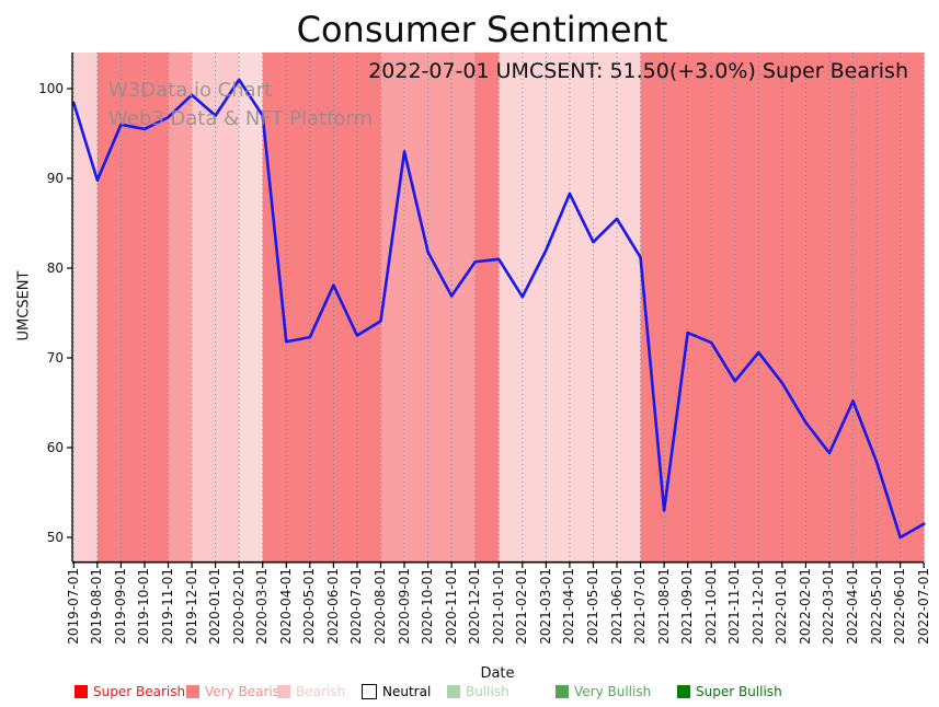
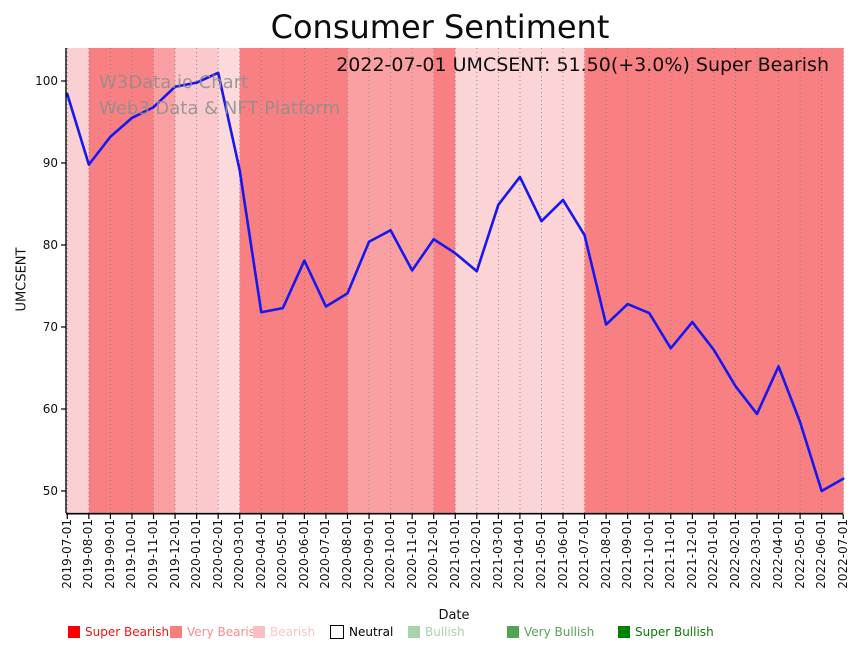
2019-09-01: 96 -> 93
2020-01-01: 97 -> 100
2020-03-01: 97 -> 89
2020-09-01: 93 -> 80
2021-01-01: 81 -> 79
2021-03-01: 82 -> 85
2021-08-01: 53 -> 70
